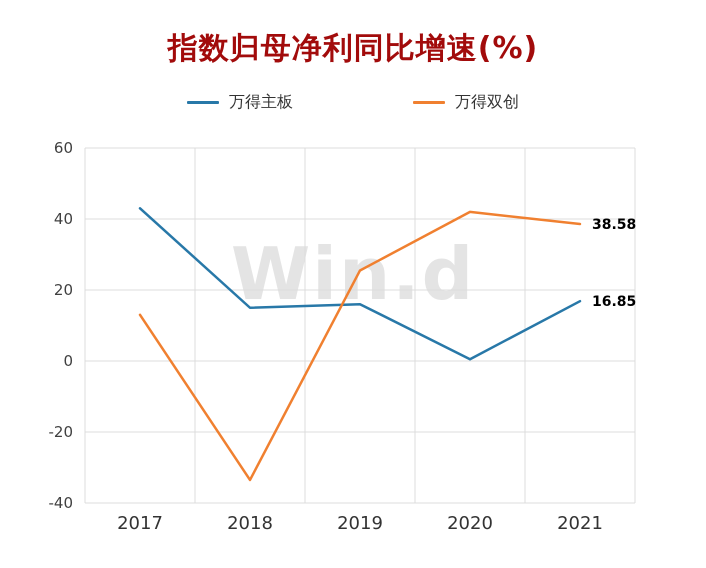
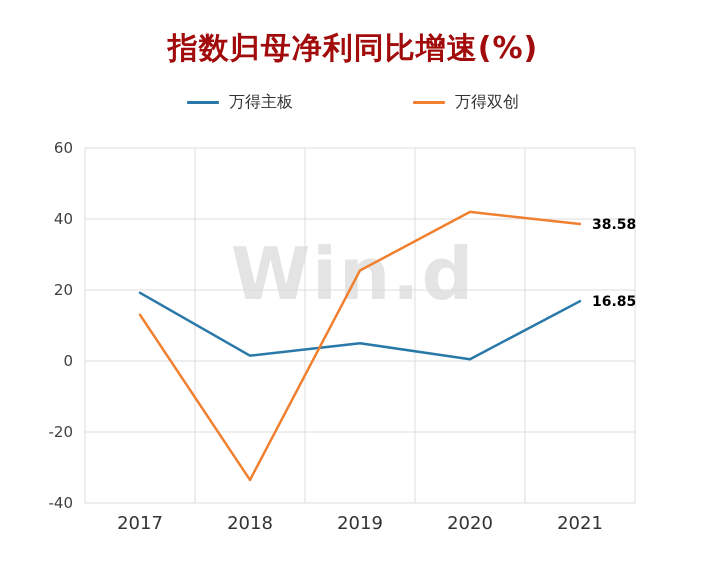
万得主板/2017: 43 -> 19
万得主板/2018: 15 -> 2
万得主板/2019: 16 -> 5
